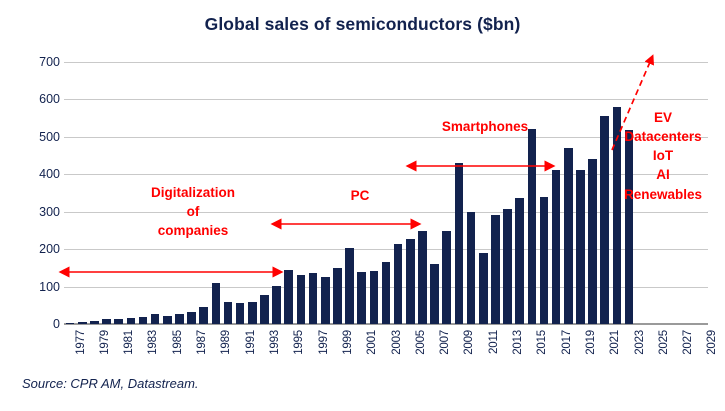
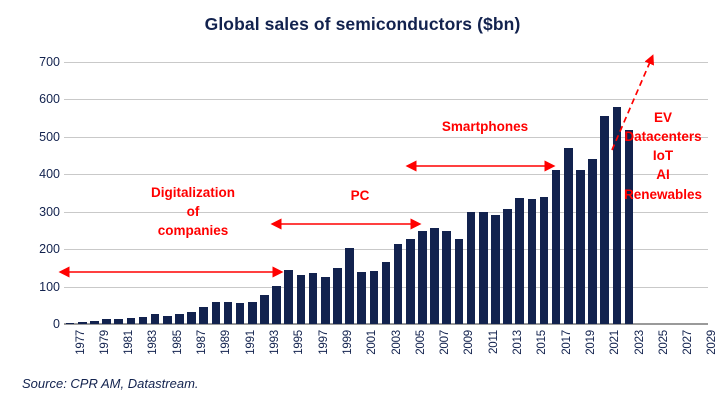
1989: 110 -> 60
2007: 160 -> 260
2009: 430 -> 230
2011: 190 -> 300
2015: 520 -> 340
